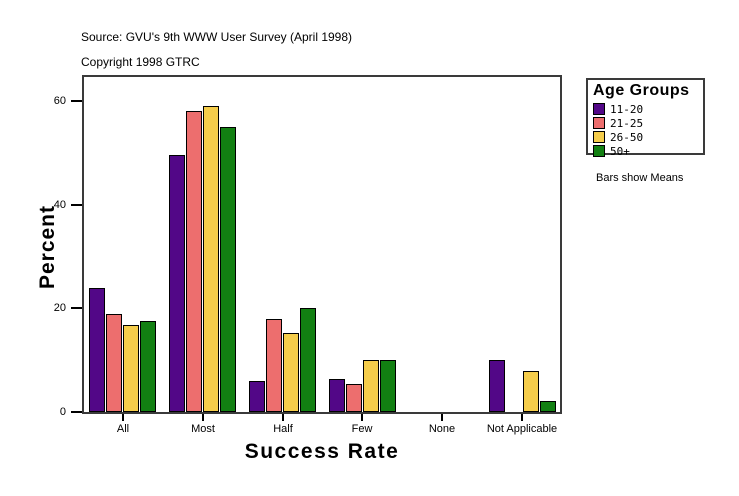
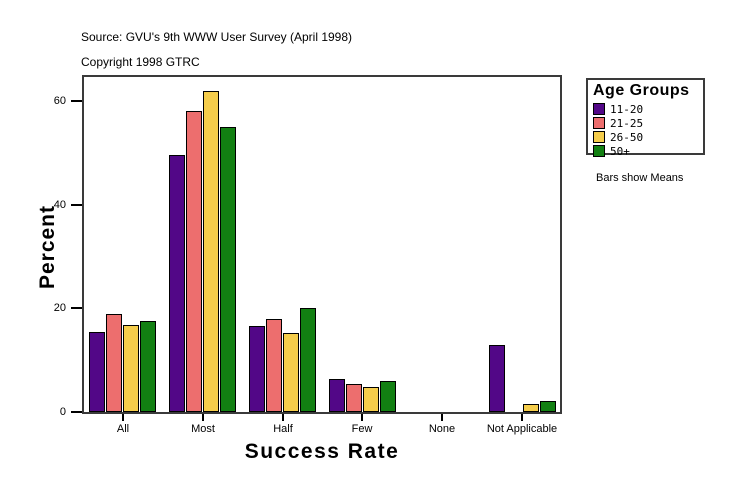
11-20/All: 24 -> 16
26-50/Most: 59 -> 62
11-20/Half: 6 -> 16
26-50/Few: 10 -> 5
50+/Few: 10 -> 6
11-20/Not Applicable: 10 -> 13
26-50/Not Applicable: 8 -> 2
